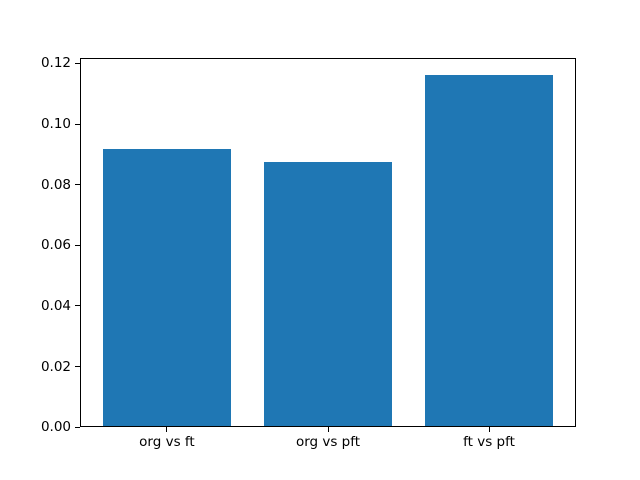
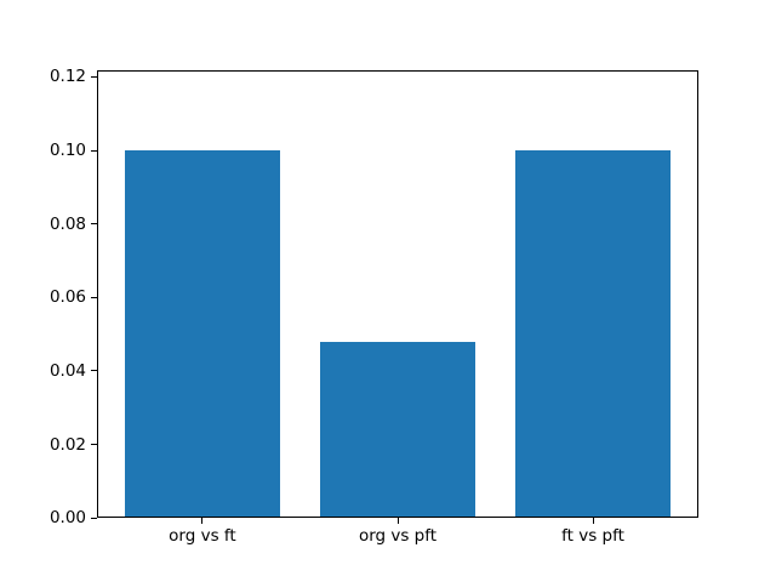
org vs ft: 0.092 -> 0.100
org vs pft: 0.087 -> 0.048
ft vs pft: 0.116 -> 0.100
